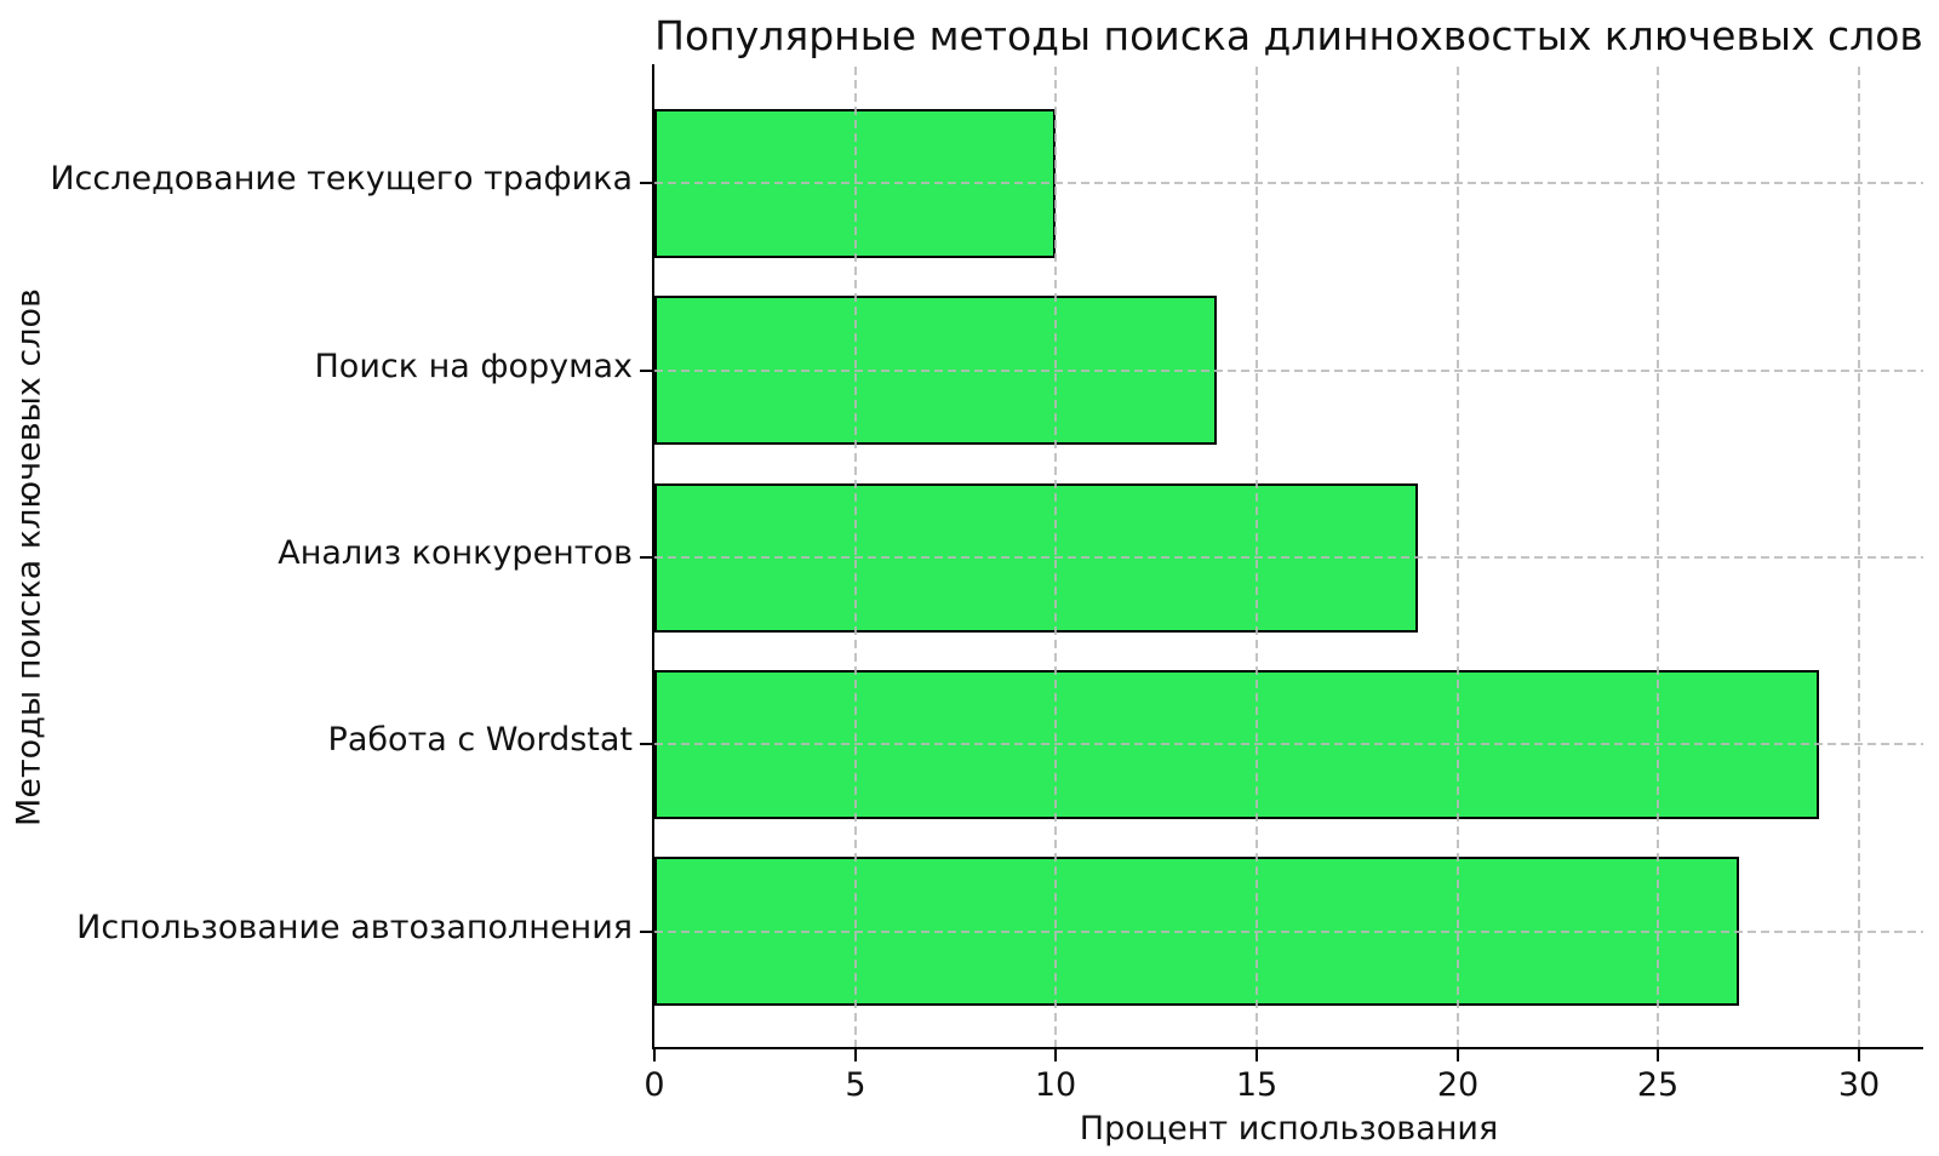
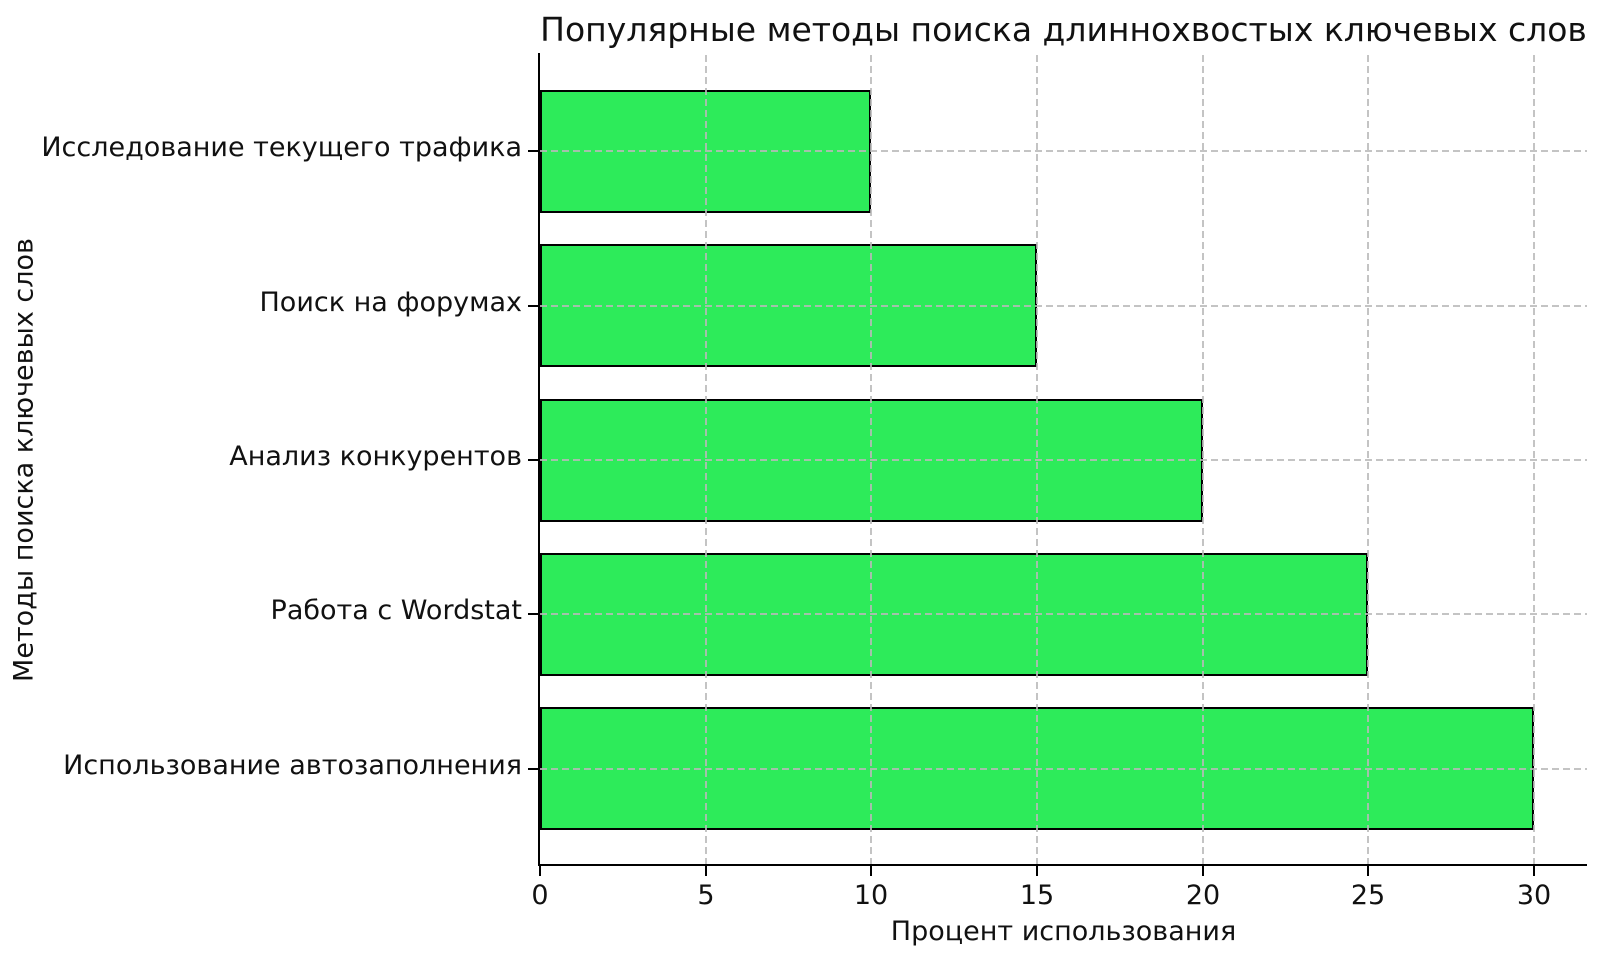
Поиск на форумах: 14 -> 15
Анализ конкурентов: 19 -> 20
Работа с Wordstat: 29 -> 25
Использование автозаполнения: 27 -> 30
